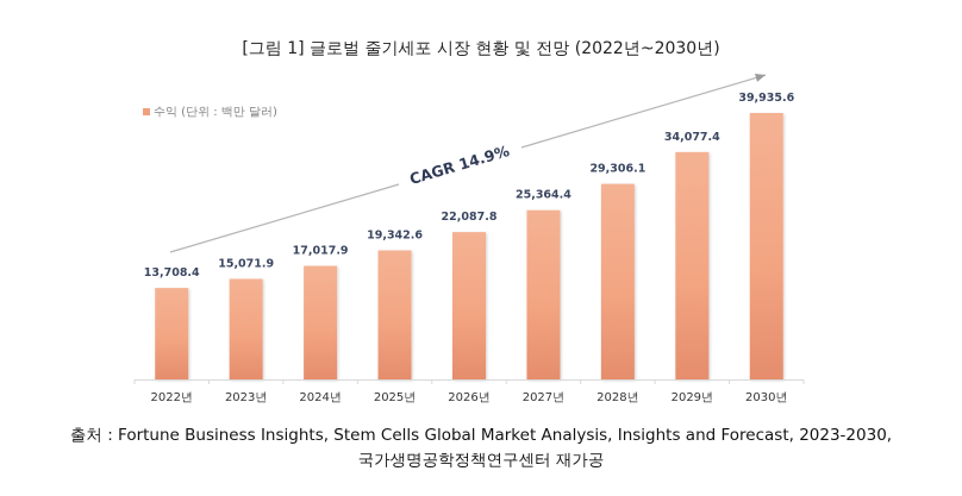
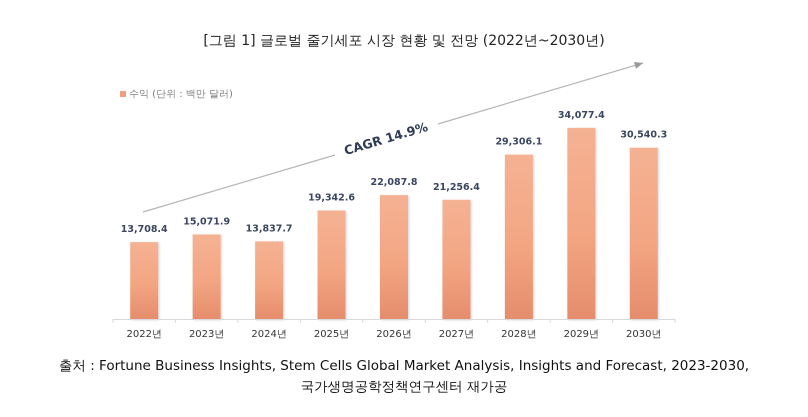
2024년: 17,017.9 -> 13,837.7
2027년: 25,364.4 -> 21,256.4
2030년: 39,935.6 -> 30,540.3
